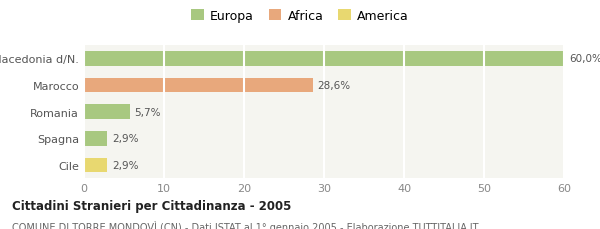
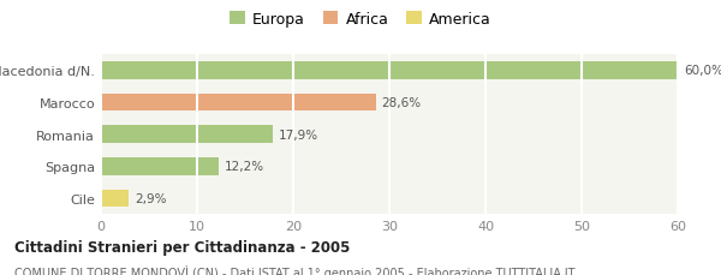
Romania: 5,7% -> 17,9%
Spagna: 2,9% -> 12,2%
